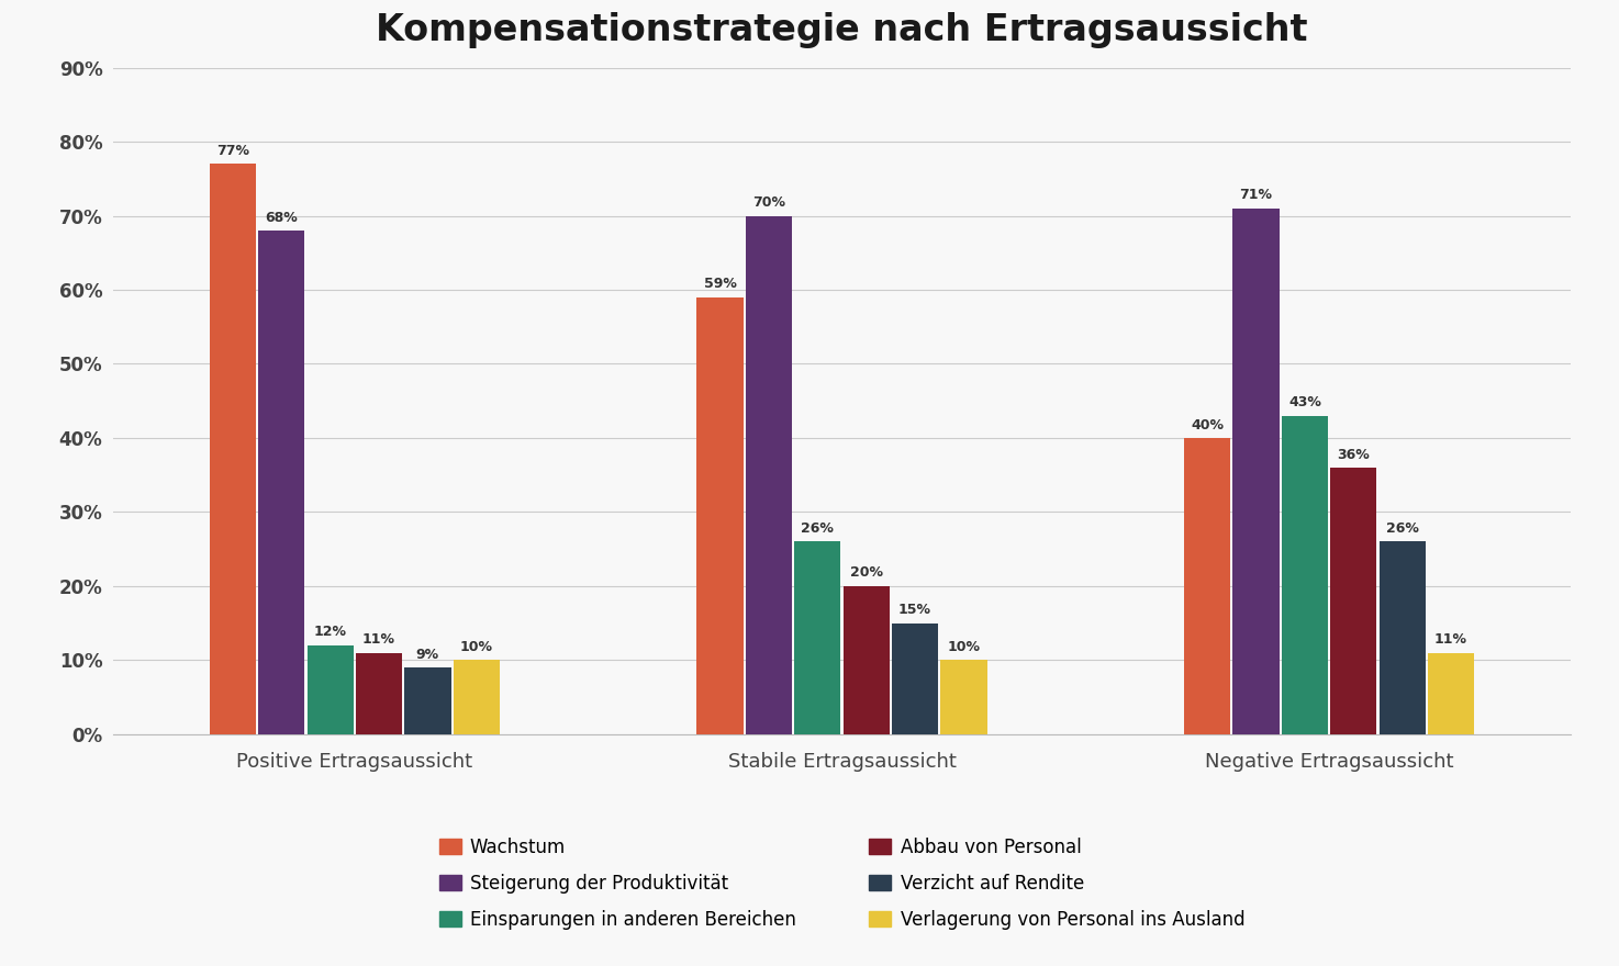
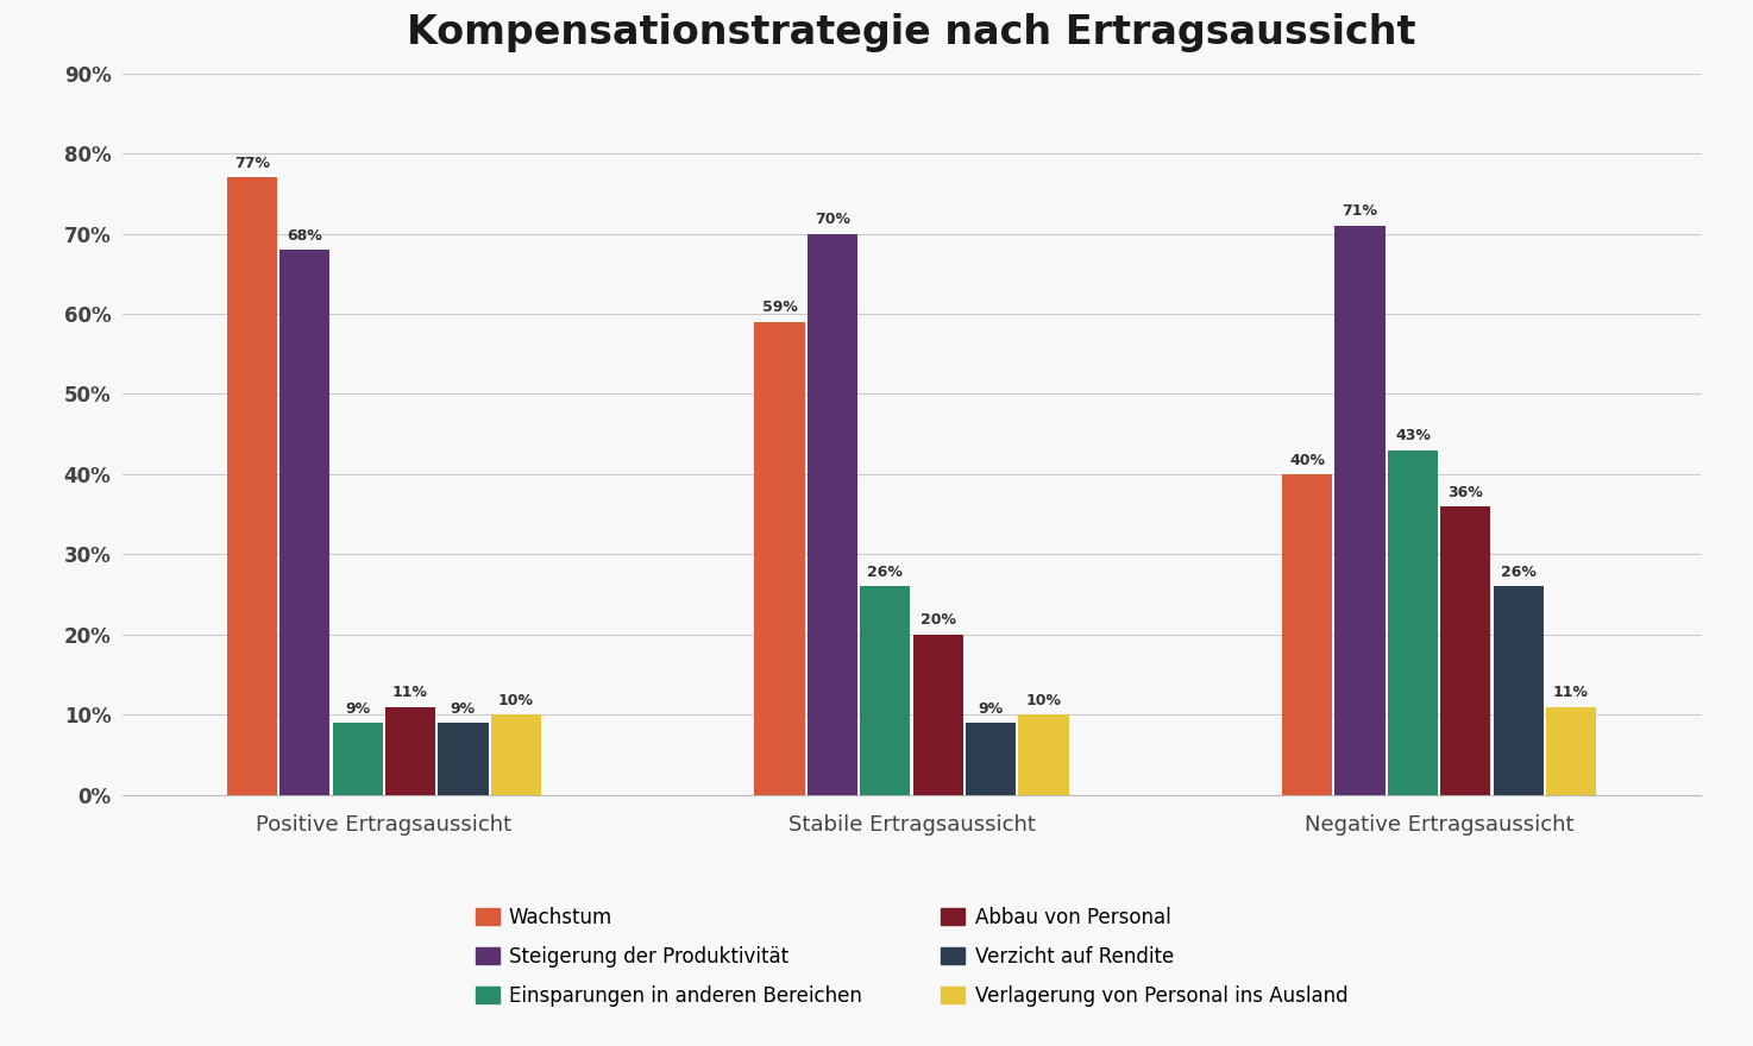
Einsparungen in anderen Bereichen/Positive Ertragsaussicht: 12% -> 9%
Verzicht auf Rendite/Stabile Ertragsaussicht: 15% -> 9%
